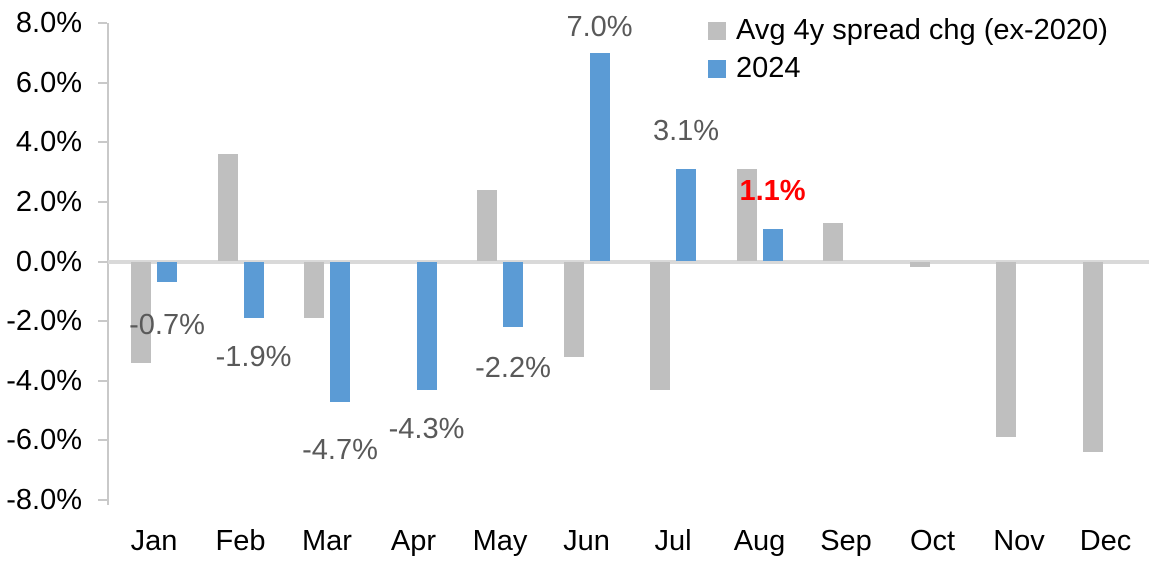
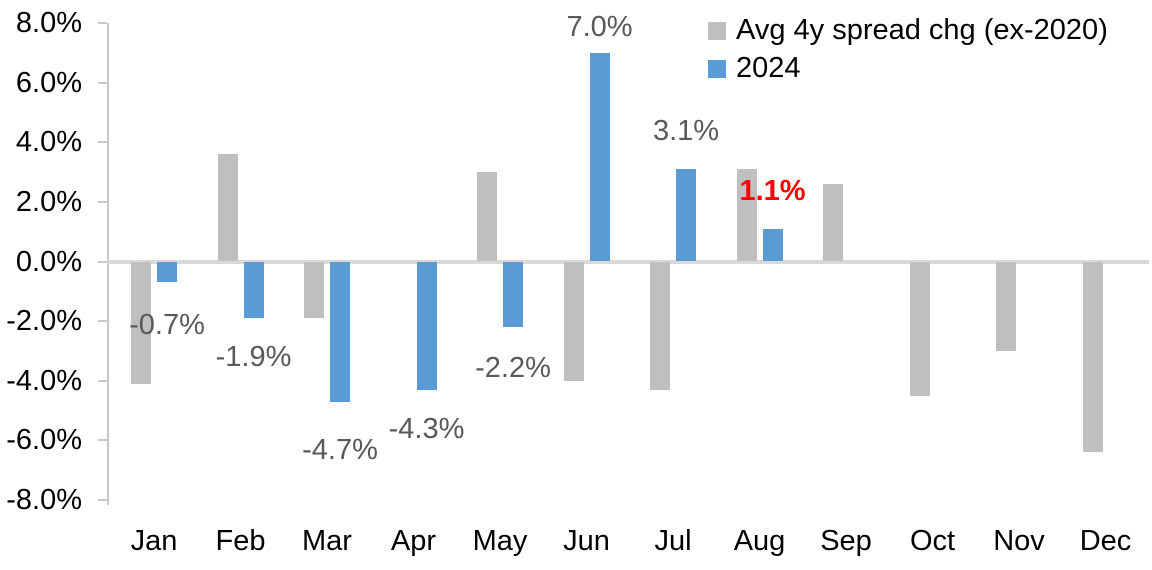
Avg 4y spread chg (ex-2020)/Jan: -3.4% -> -4.1%
Avg 4y spread chg (ex-2020)/May: 2.4% -> 3.0%
Avg 4y spread chg (ex-2020)/Jun: -3.2% -> -4.0%
Avg 4y spread chg (ex-2020)/Sep: 1.3% -> 2.6%
Avg 4y spread chg (ex-2020)/Oct: -0.2% -> -4.5%
Avg 4y spread chg (ex-2020)/Nov: -5.9% -> -3.0%
